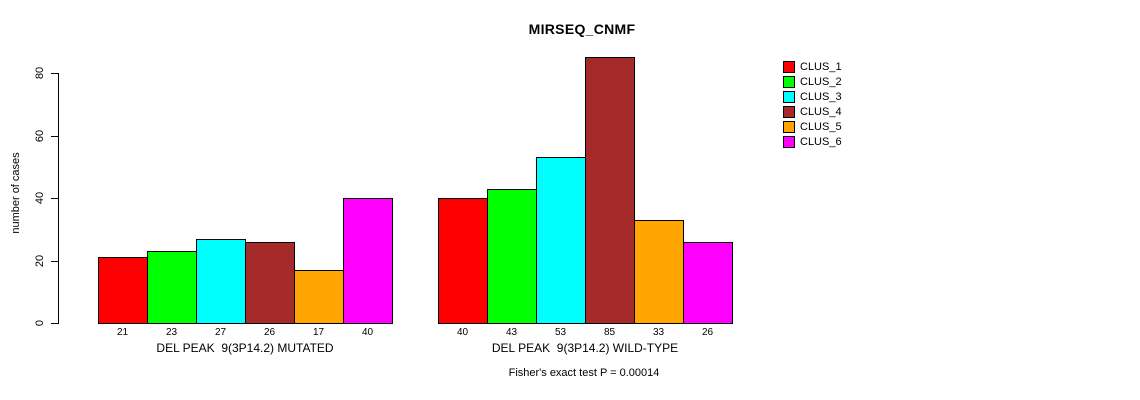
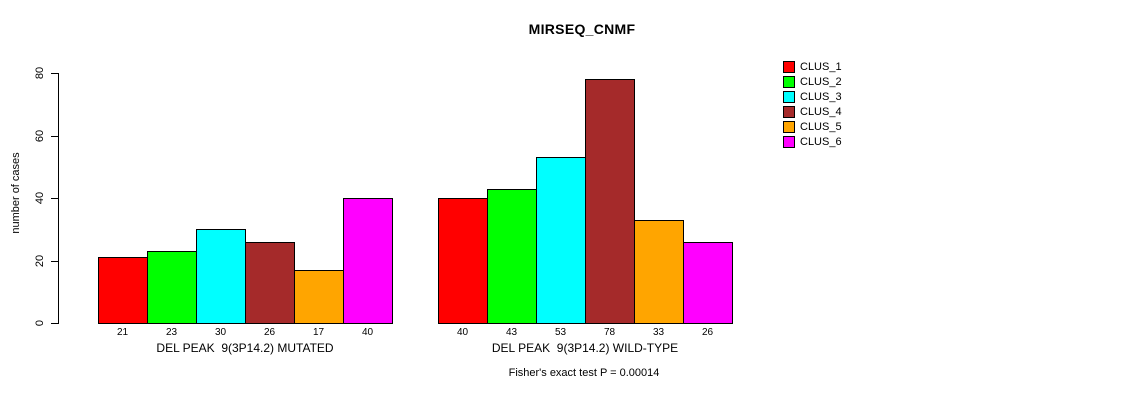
CLUS_3/DEL PEAK 9(3P14.2) MUTATED: 27 -> 30
CLUS_4/DEL PEAK 9(3P14.2) WILD-TYPE: 85 -> 78
